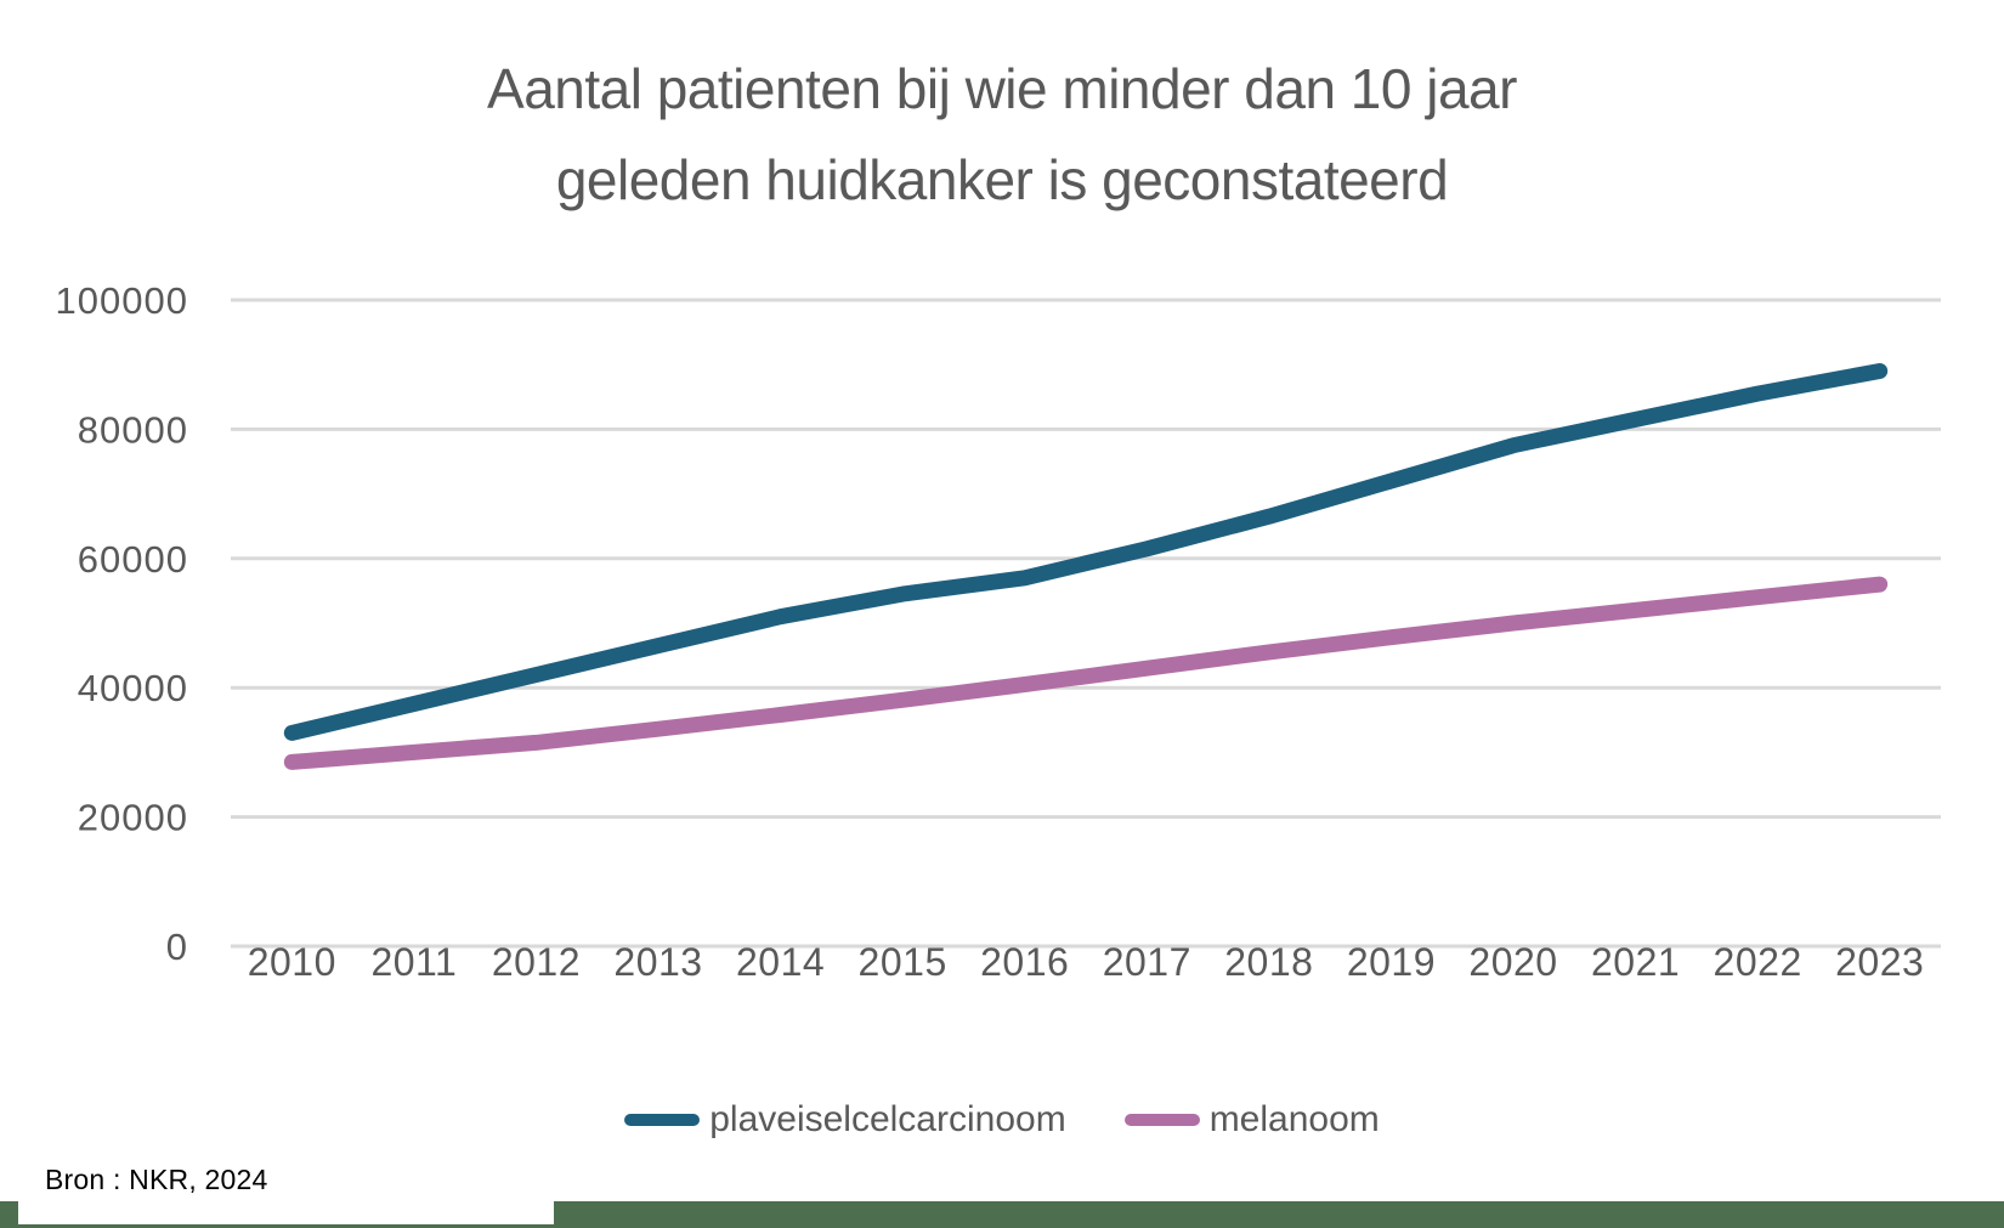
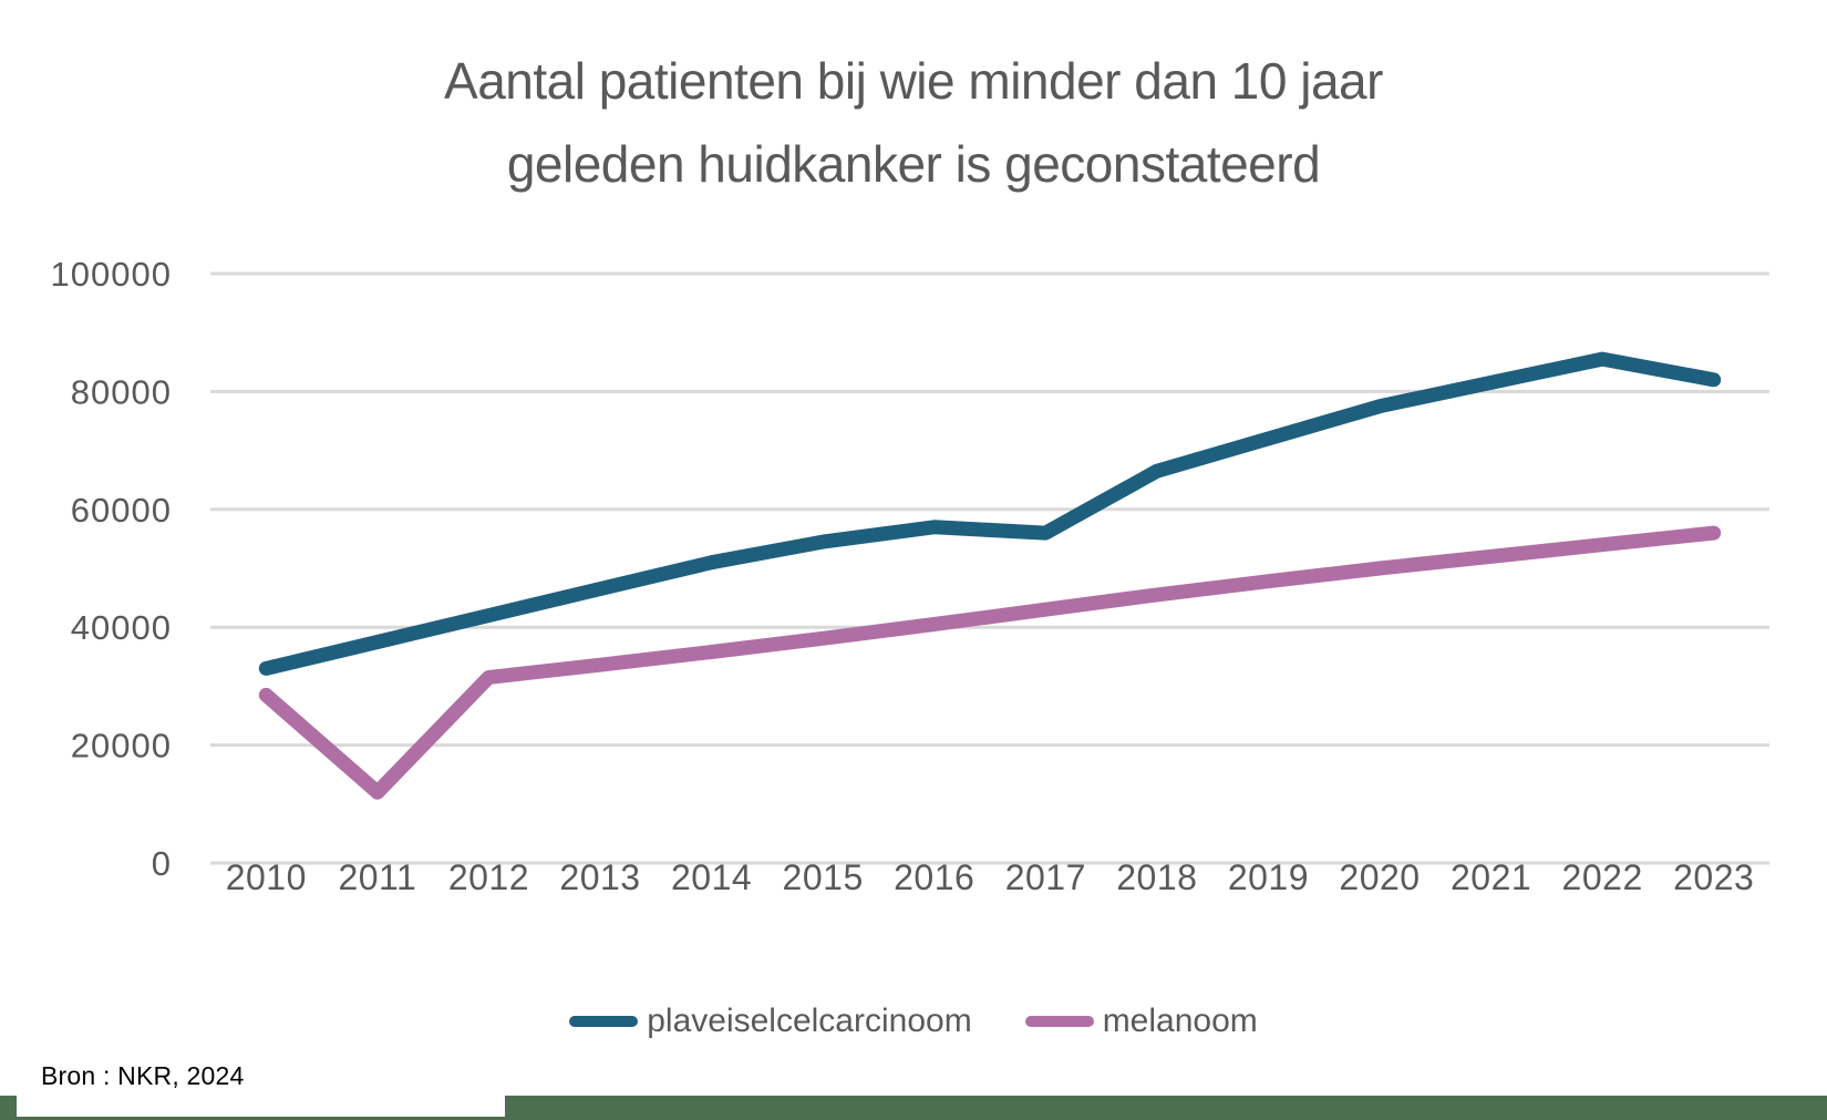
melanoom/2011: 30000 -> 12000
plaveiselcelcarcinoom/2017: 62000 -> 56000
plaveiselcelcarcinoom/2023: 89000 -> 82000
